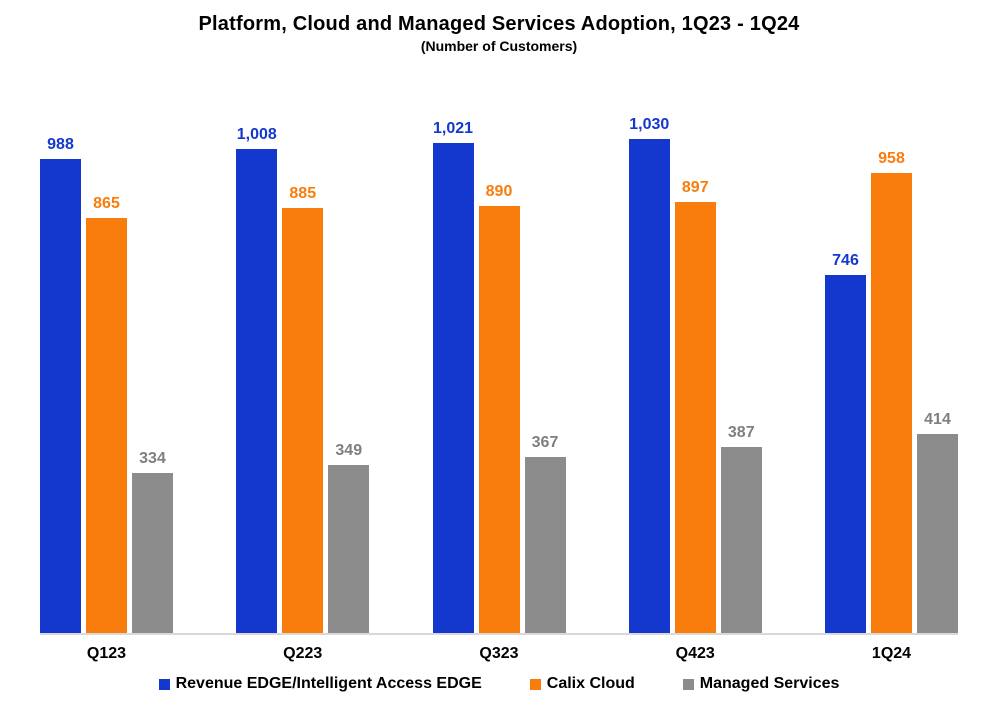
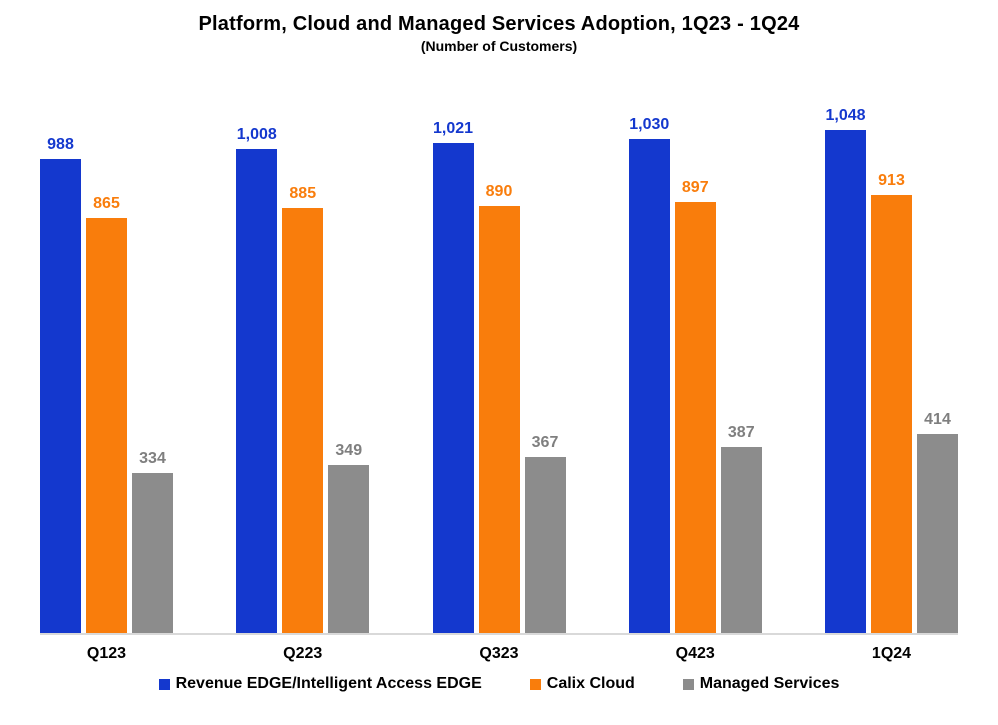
Revenue EDGE/Intelligent Access EDGE/1Q24: 746 -> 1,048
Calix Cloud/1Q24: 958 -> 913
